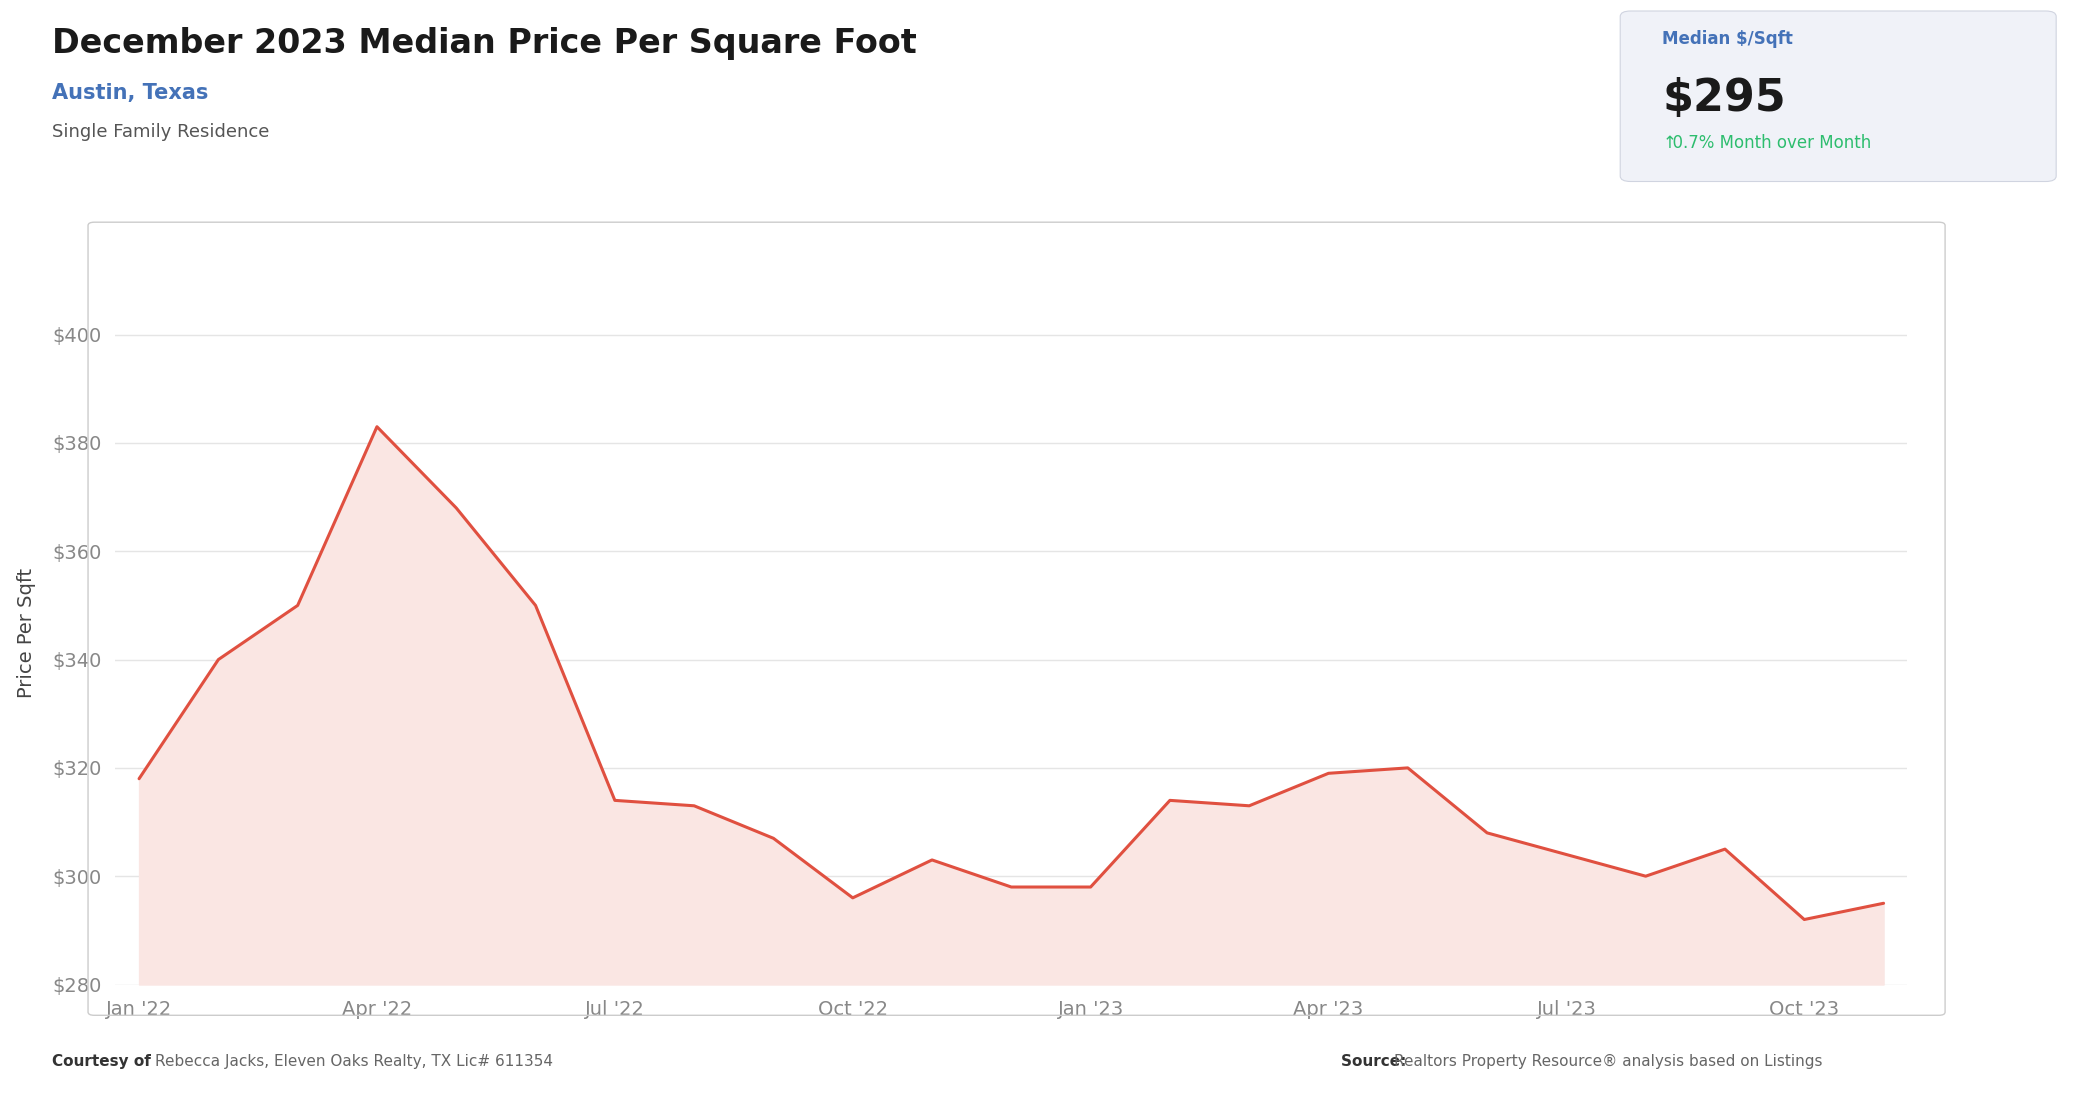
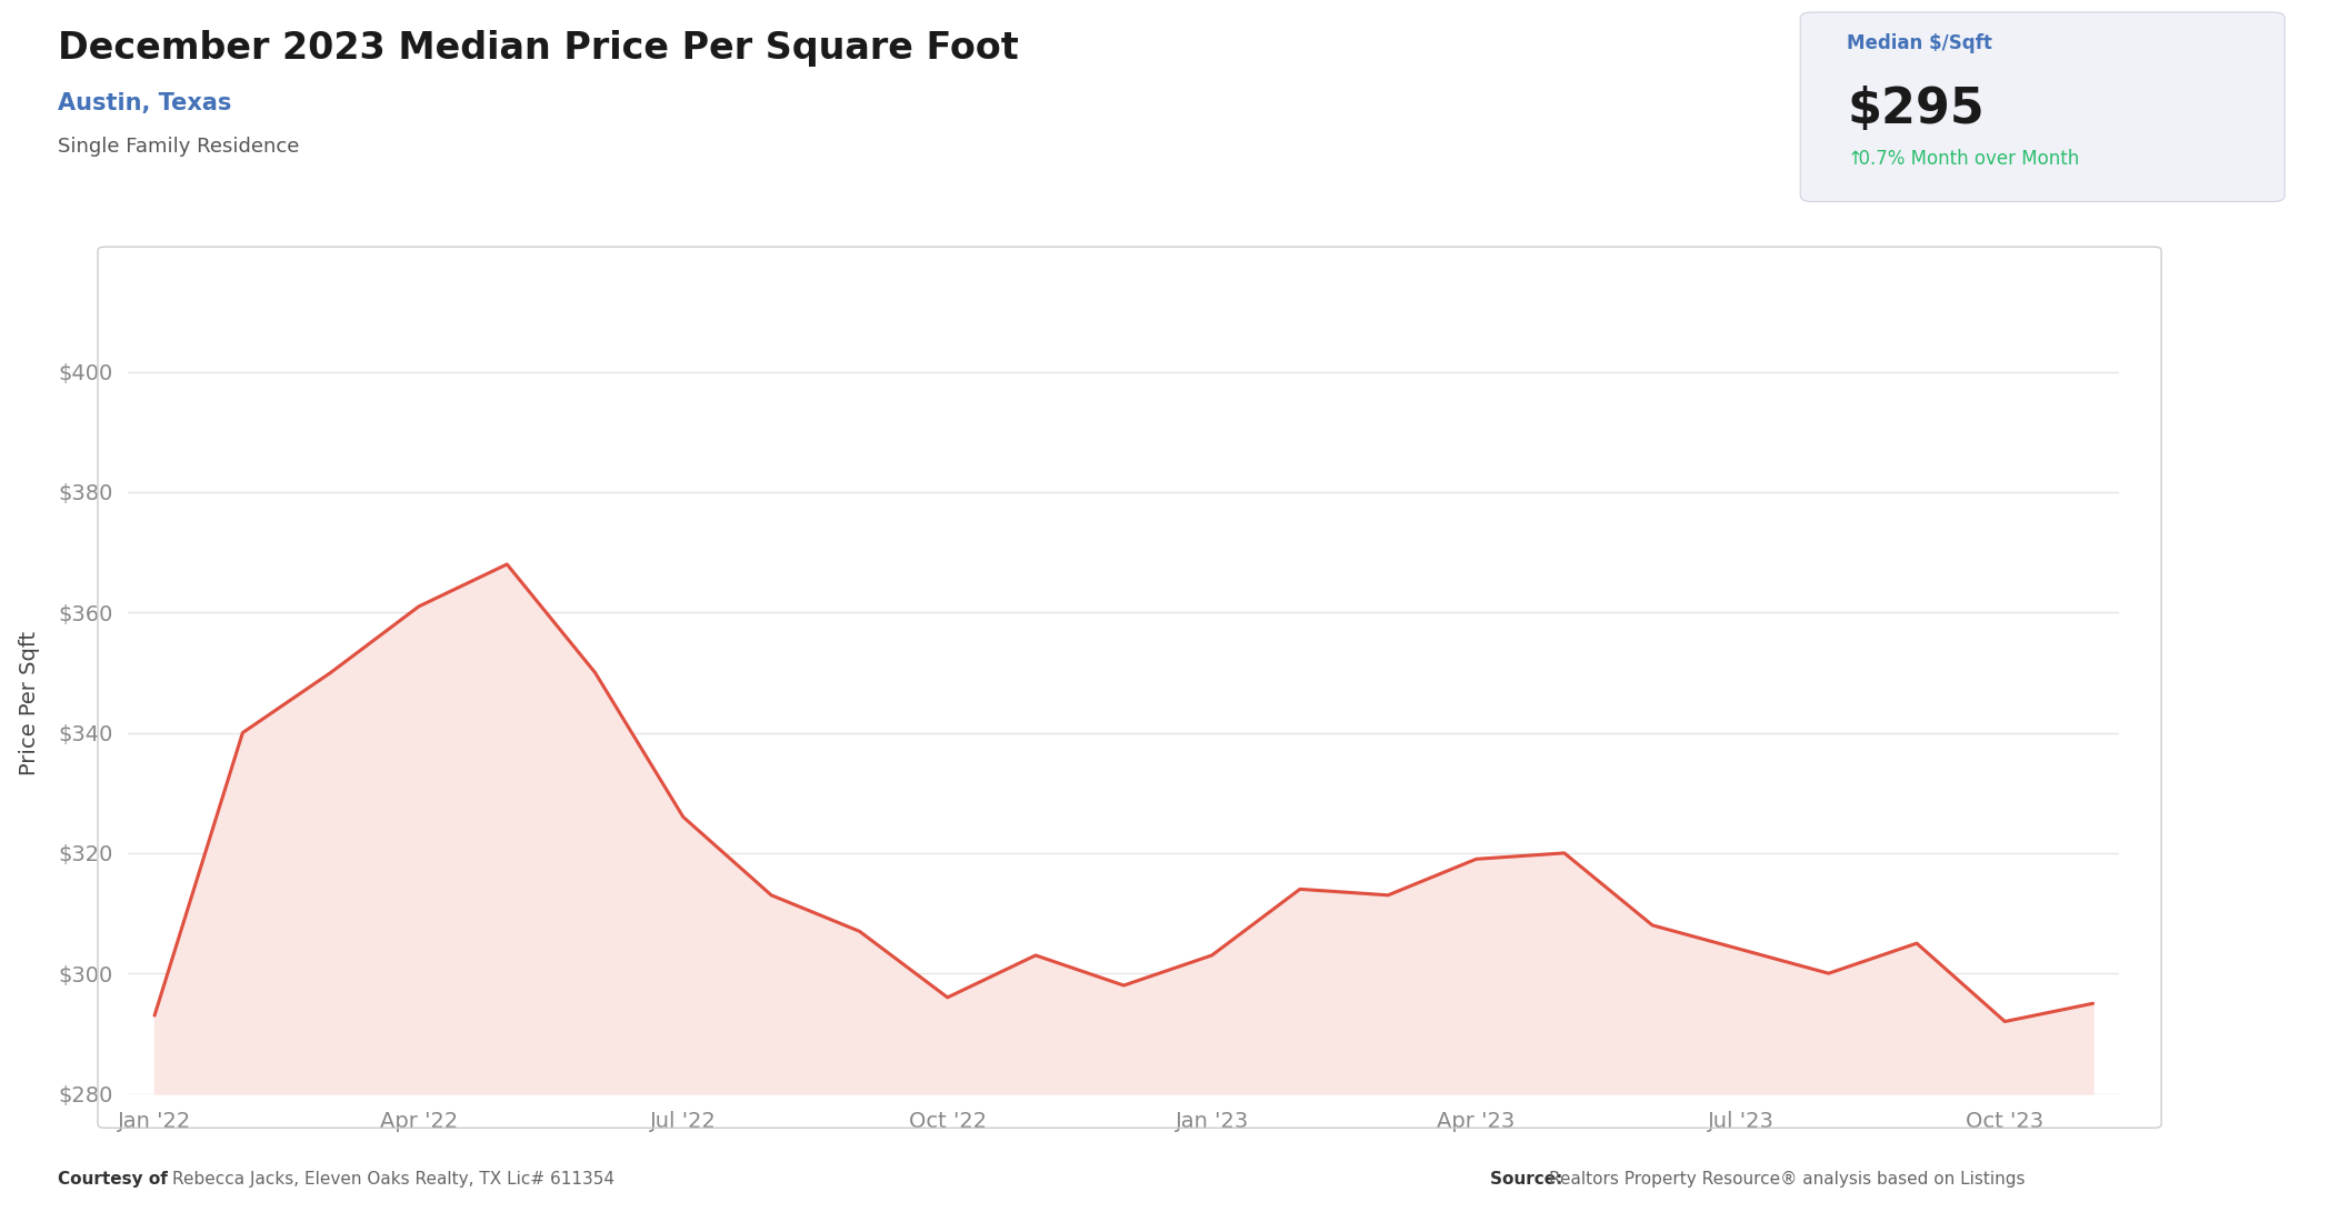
Jan '22: $318 -> $293
Apr '22: $383 -> $361
Jul '22: $314 -> $326
Jan '23: $298 -> $303
